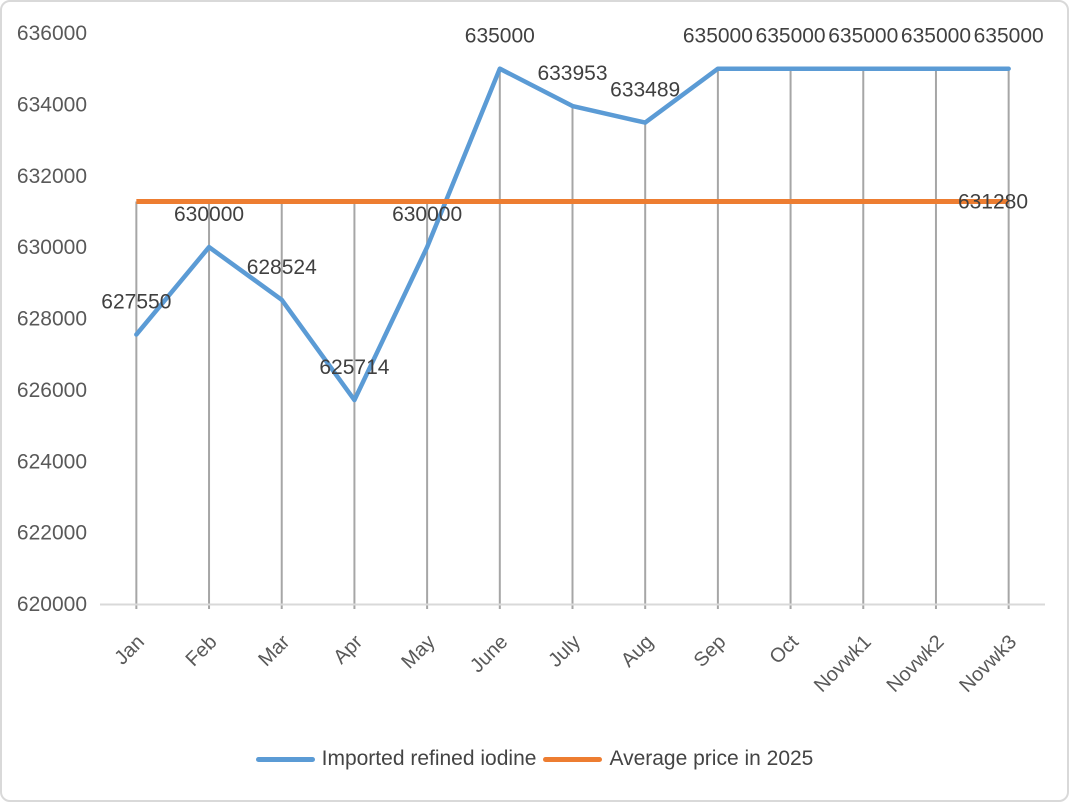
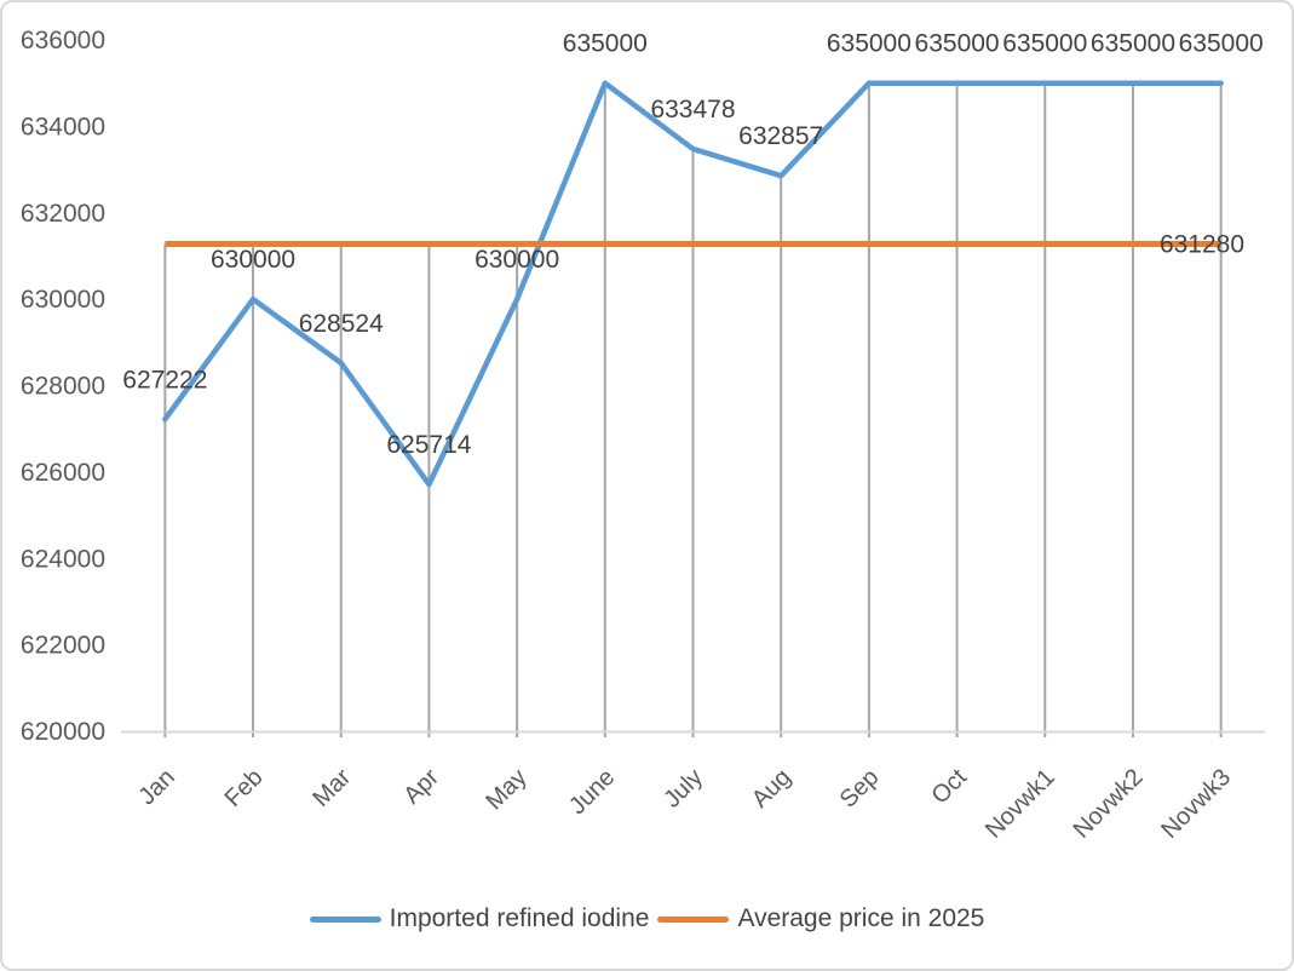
Imported refined iodine/Jan: 627550 -> 627222
Imported refined iodine/July: 633953 -> 633478
Imported refined iodine/Aug: 633489 -> 632857
